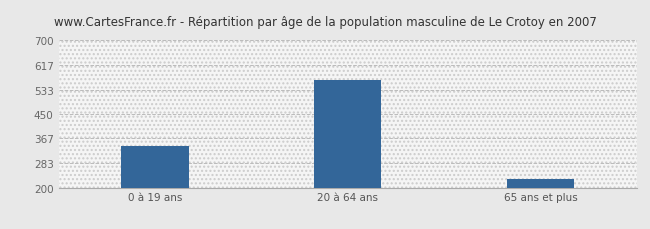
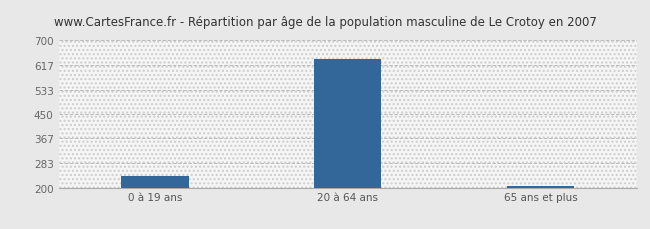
0 à 19 ans: 340 -> 241
20 à 64 ans: 565 -> 638
65 ans et plus: 230 -> 207
